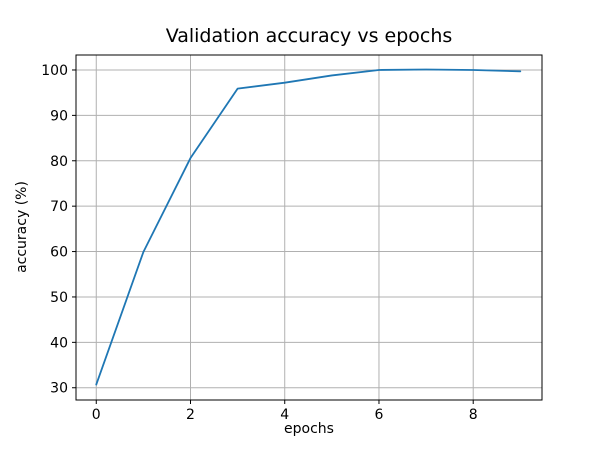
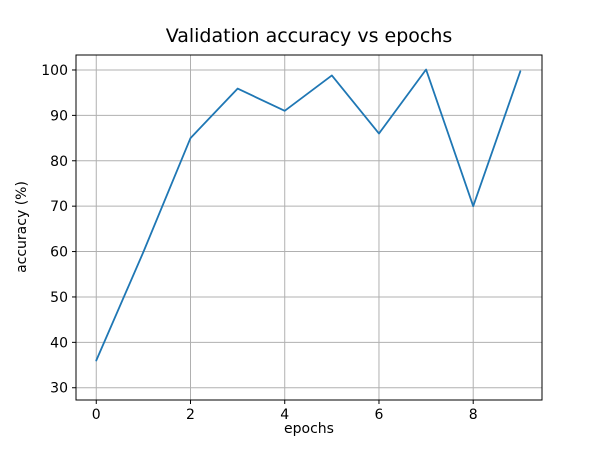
0: 31 -> 36
2: 81 -> 85
4: 97 -> 91
6: 100 -> 86
8: 100 -> 70
